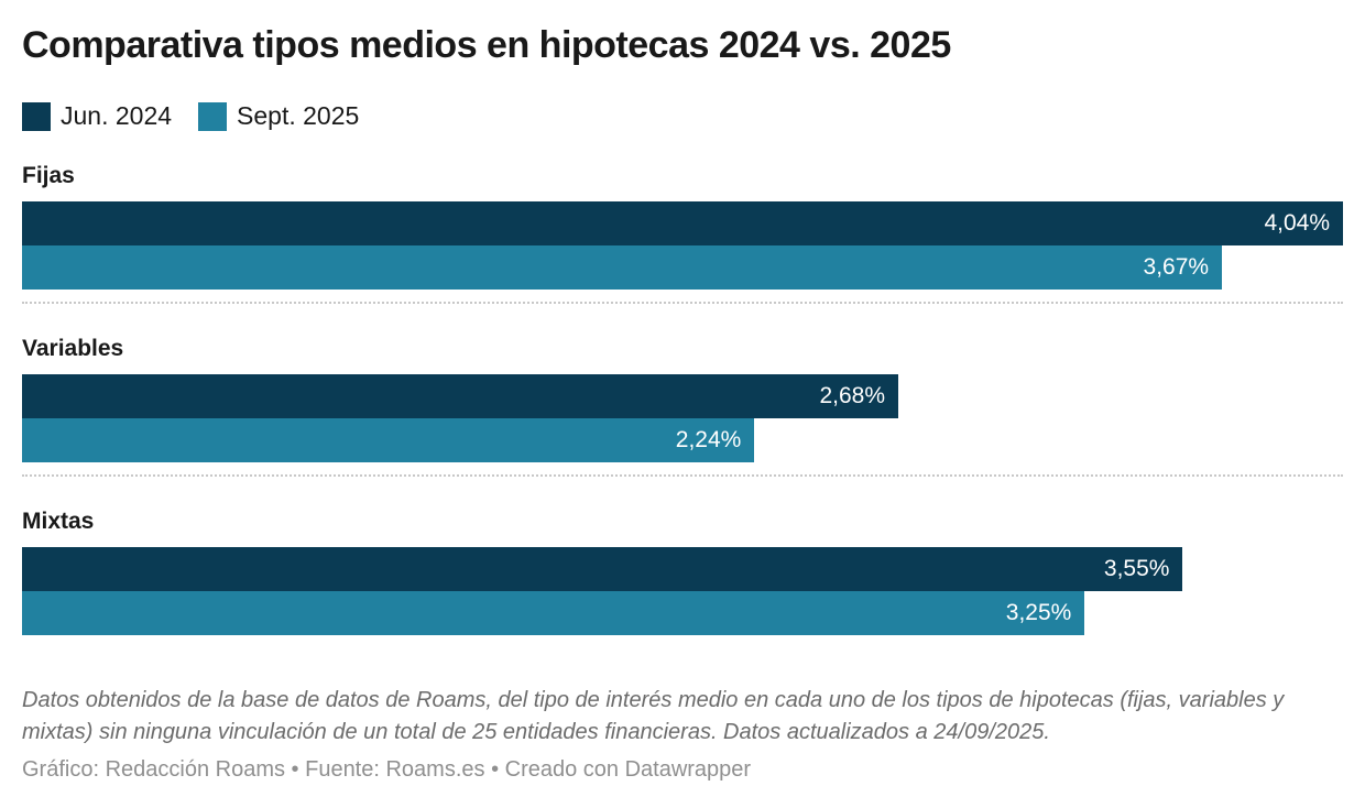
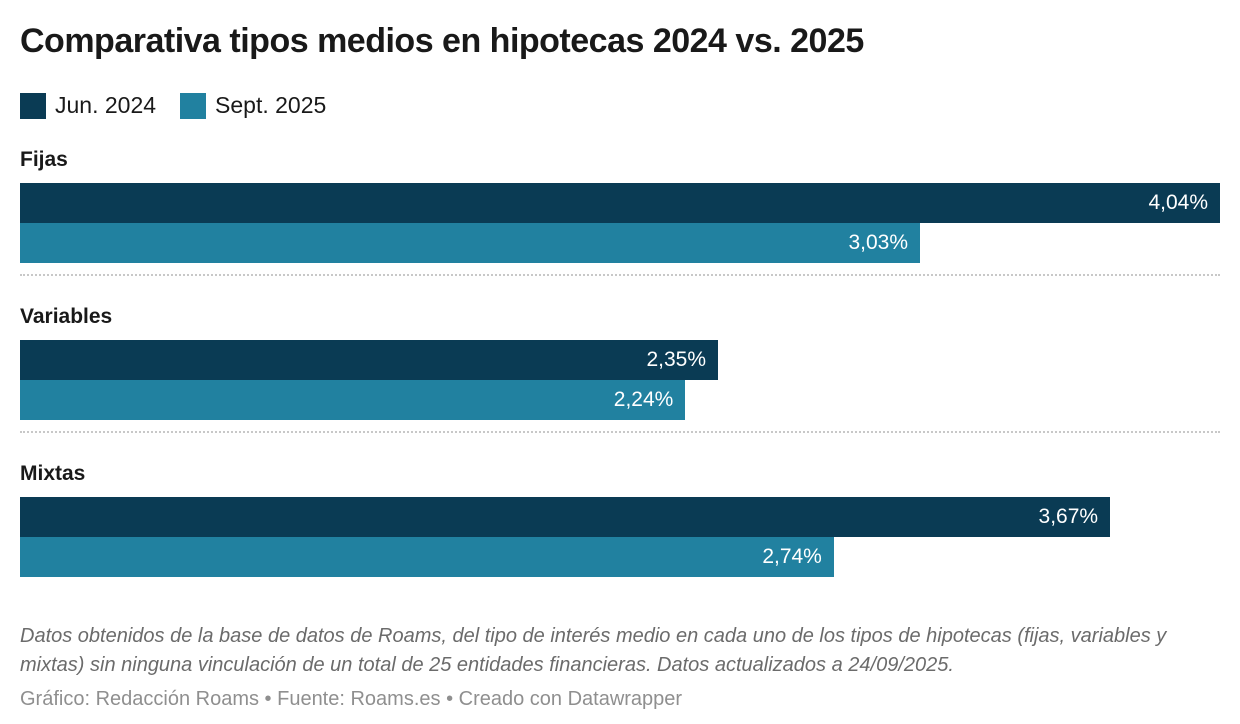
Sept. 2025/Fijas: 3,67% -> 3,03%
Jun. 2024/Variables: 2,68% -> 2,35%
Jun. 2024/Mixtas: 3,55% -> 3,67%
Sept. 2025/Mixtas: 3,25% -> 2,74%
